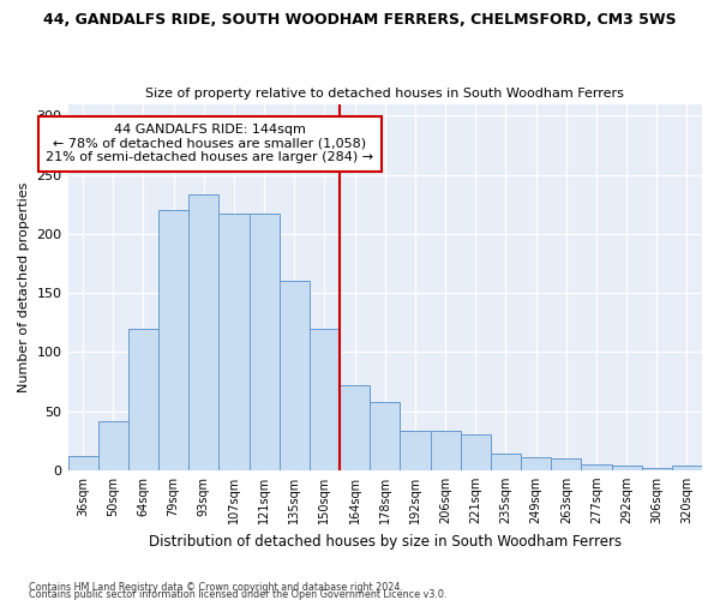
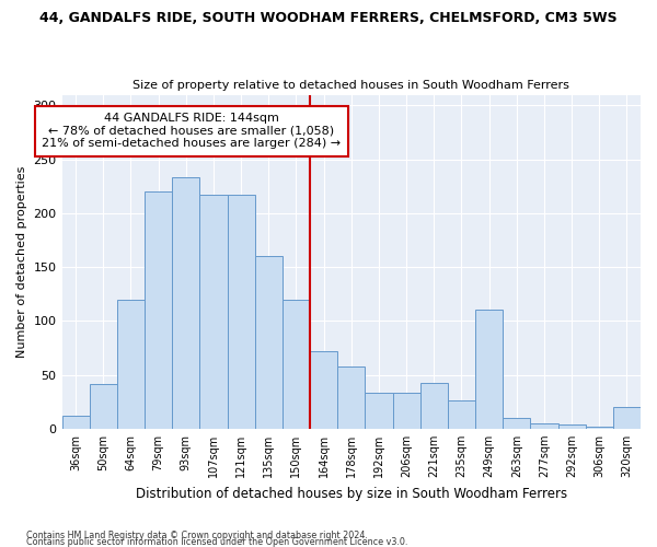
221sqm: 30 -> 42
235sqm: 14 -> 26
249sqm: 11 -> 110
320sqm: 4 -> 20
